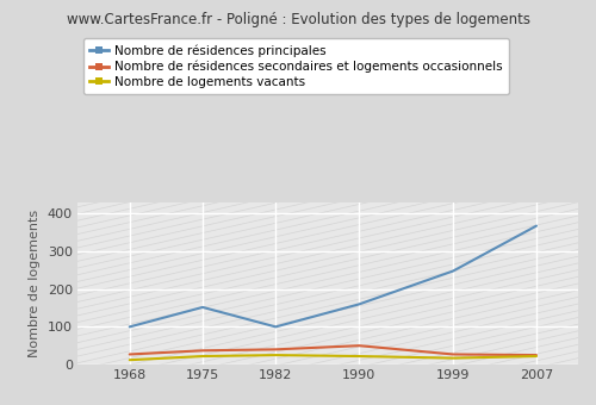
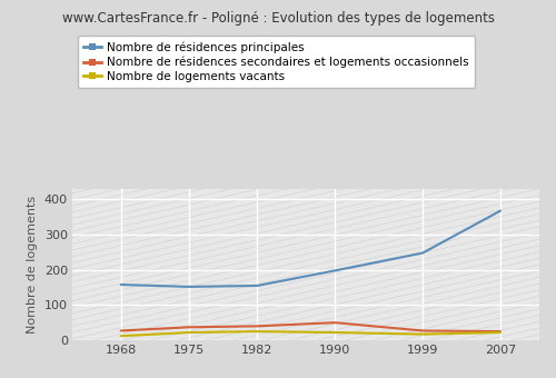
Nombre de résidences principales/1968: 100 -> 158
Nombre de résidences principales/1982: 100 -> 155
Nombre de résidences principales/1990: 160 -> 198
